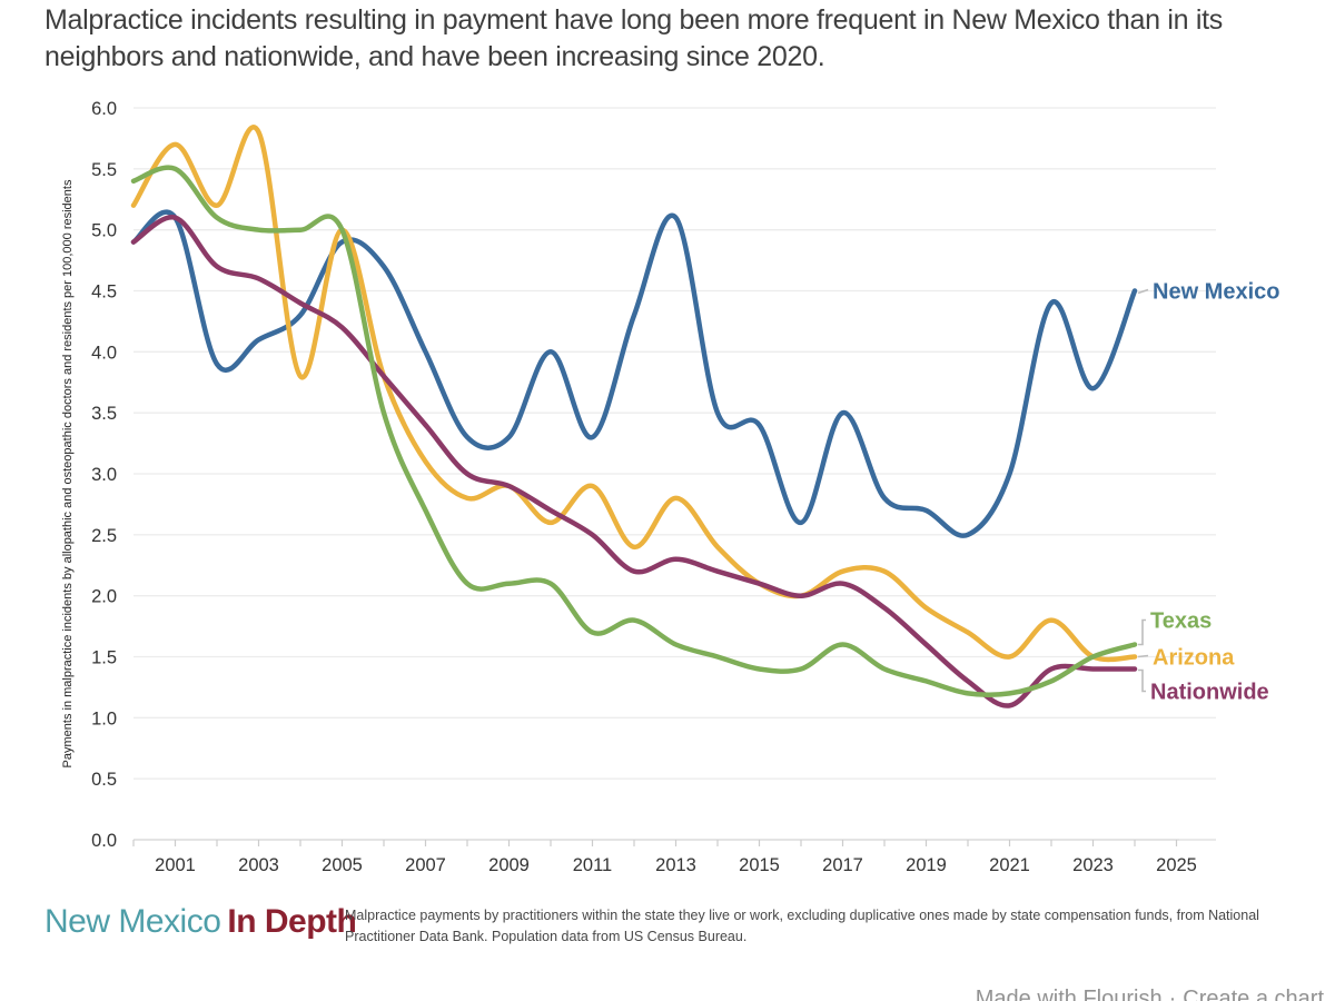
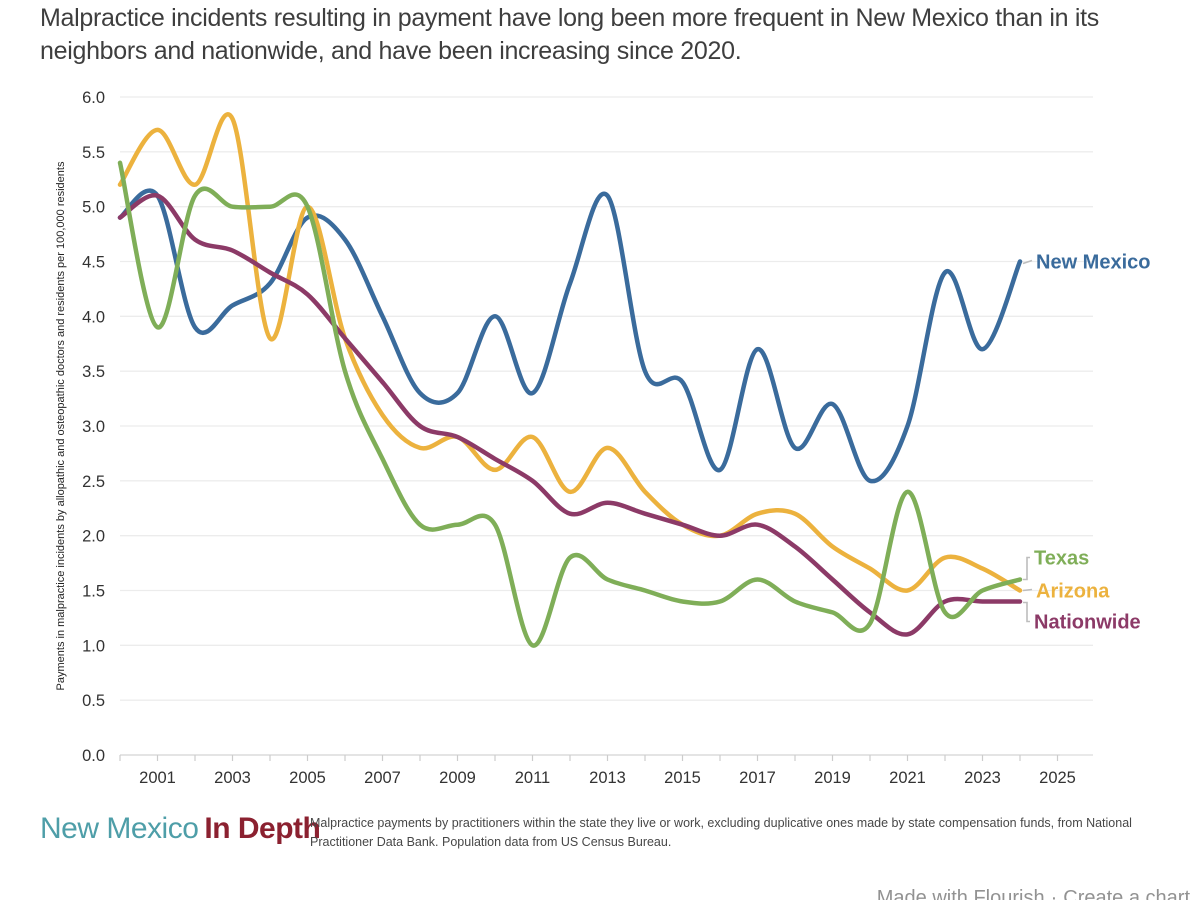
Texas/2001: 5.5 -> 3.9
Texas/2011: 1.7 -> 1.0
New Mexico/2017: 3.5 -> 3.7
New Mexico/2019: 2.7 -> 3.2
Texas/2021: 1.2 -> 2.4
Arizona/2023: 1.5 -> 1.7
